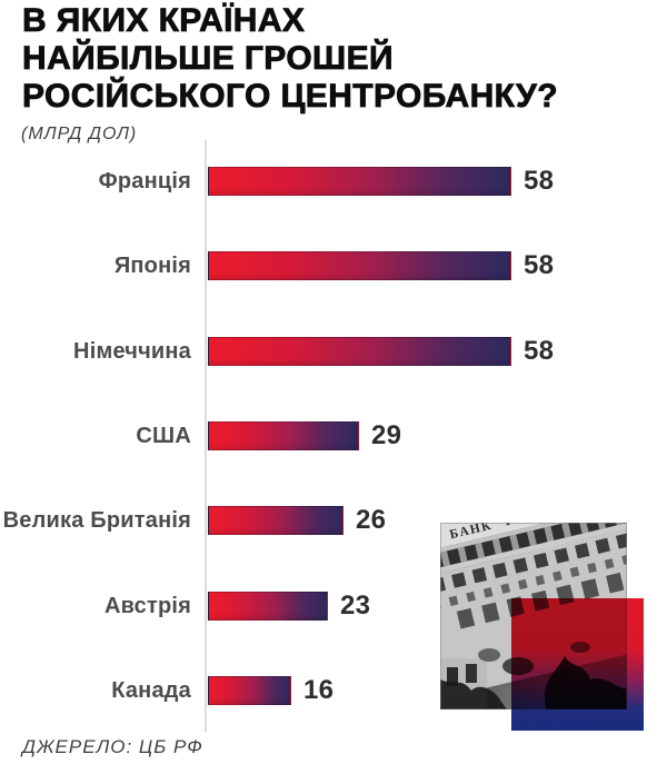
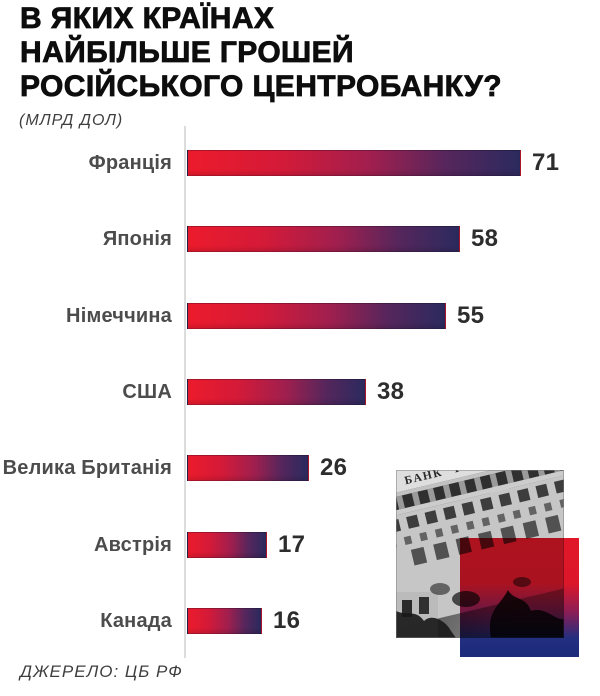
Франція: 58 -> 71
Німеччина: 58 -> 55
США: 29 -> 38
Австрія: 23 -> 17
